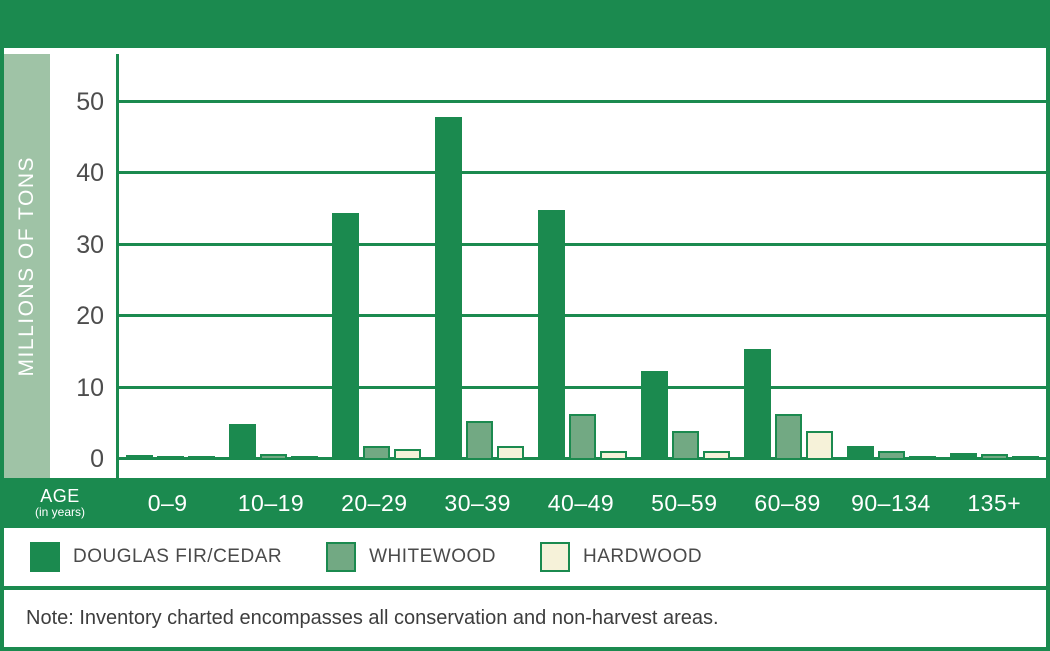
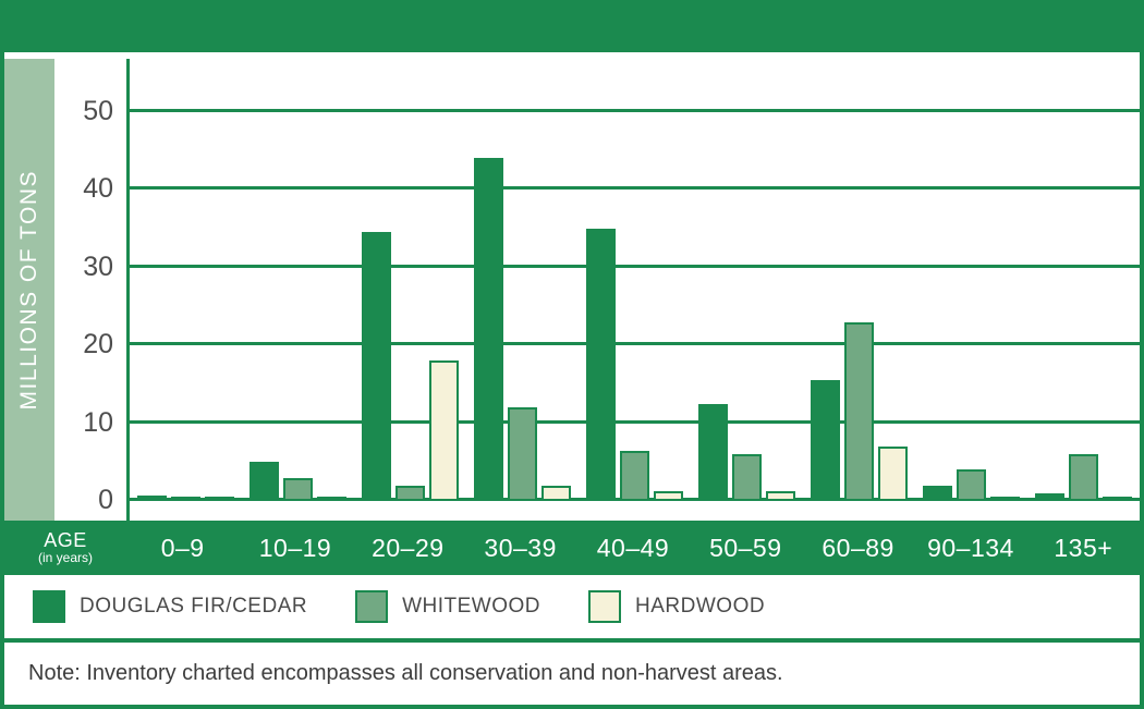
WHITEWOOD/10–19: 1 -> 3
HARDWOOD/20–29: 2 -> 18
DOUGLAS FIR/CEDAR/30–39: 48 -> 44
WHITEWOOD/30–39: 6 -> 12
WHITEWOOD/50–59: 4 -> 6
WHITEWOOD/60–89: 6 -> 23
HARDWOOD/60–89: 4 -> 7
WHITEWOOD/90–134: 1 -> 4
WHITEWOOD/135+: 1 -> 6
